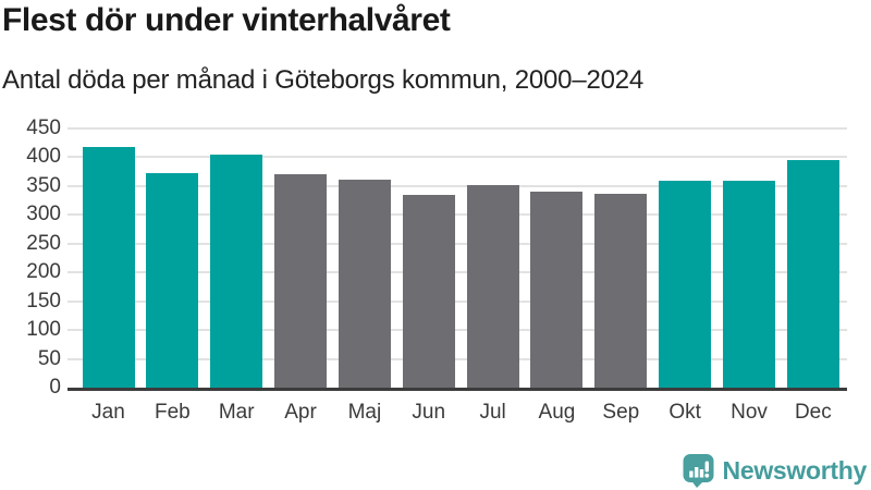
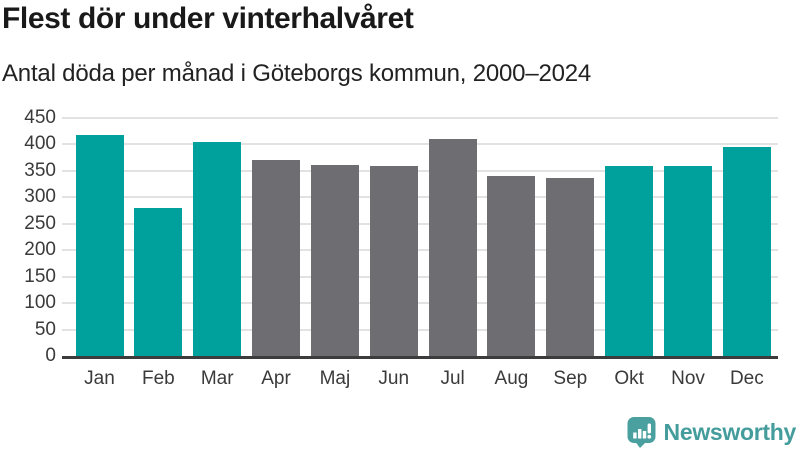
Feb: 370 -> 280
Jun: 330 -> 360
Jul: 350 -> 410
